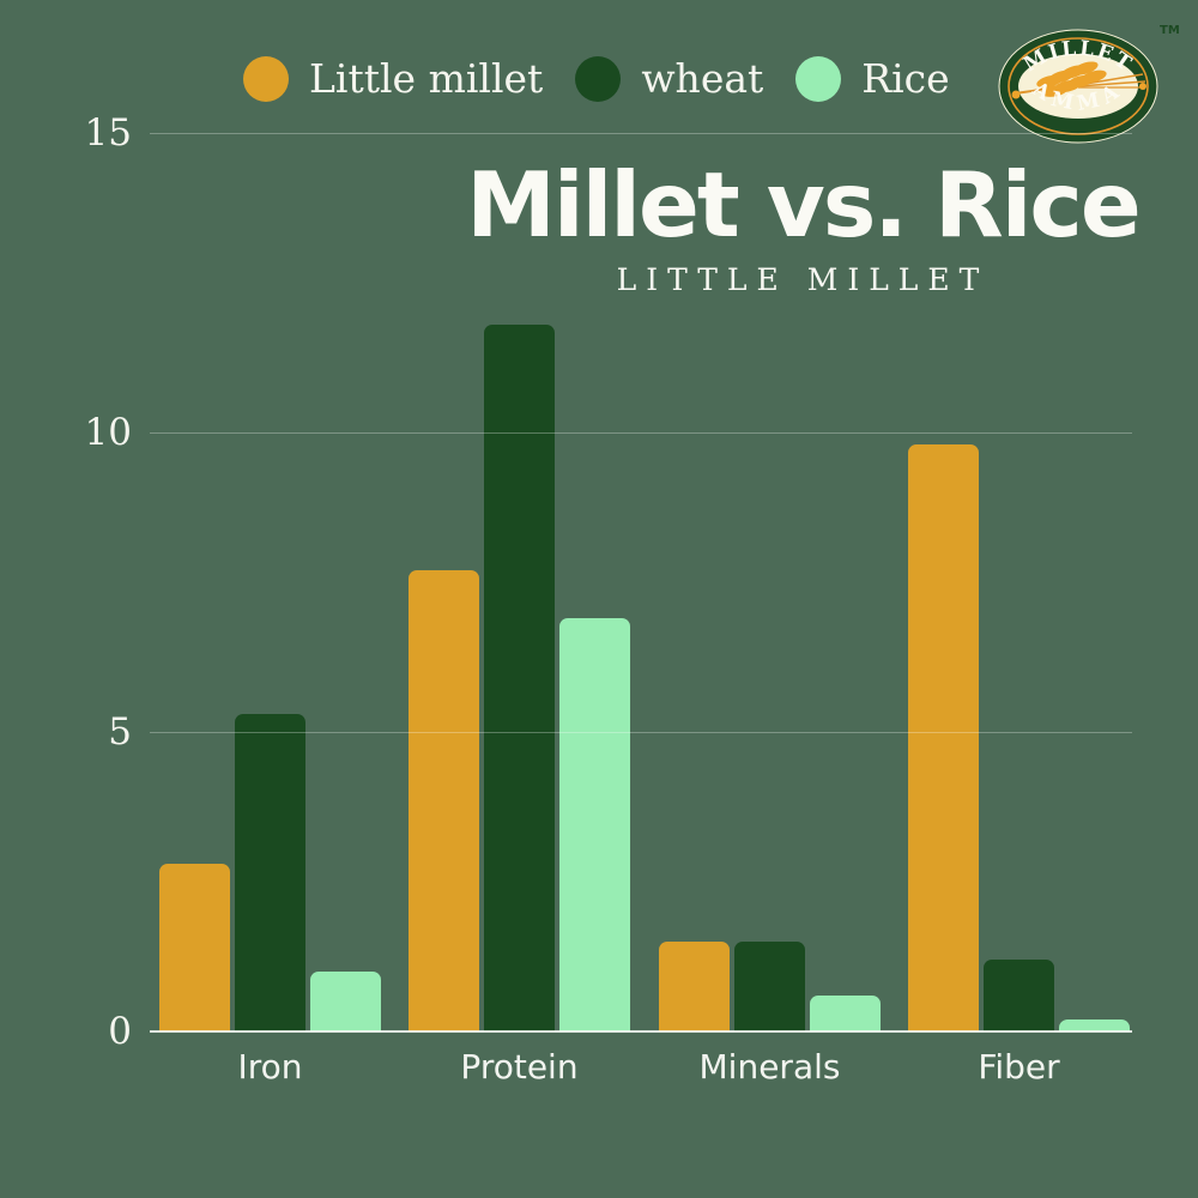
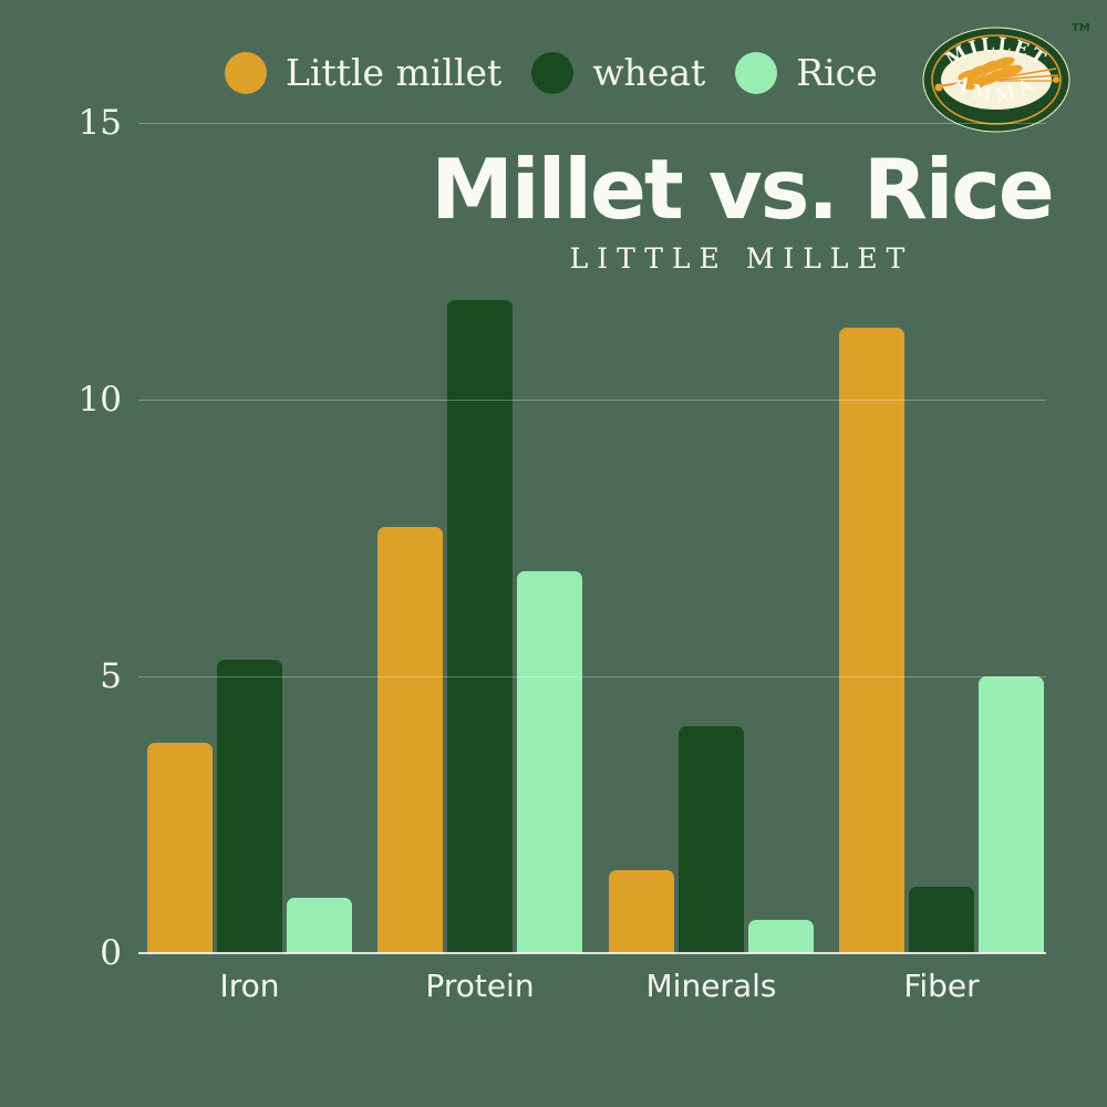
Little millet/Iron: 2.8 -> 3.8
wheat/Minerals: 1.5 -> 4.1
Little millet/Fiber: 9.8 -> 11.3
Rice/Fiber: 0.2 -> 5.0
